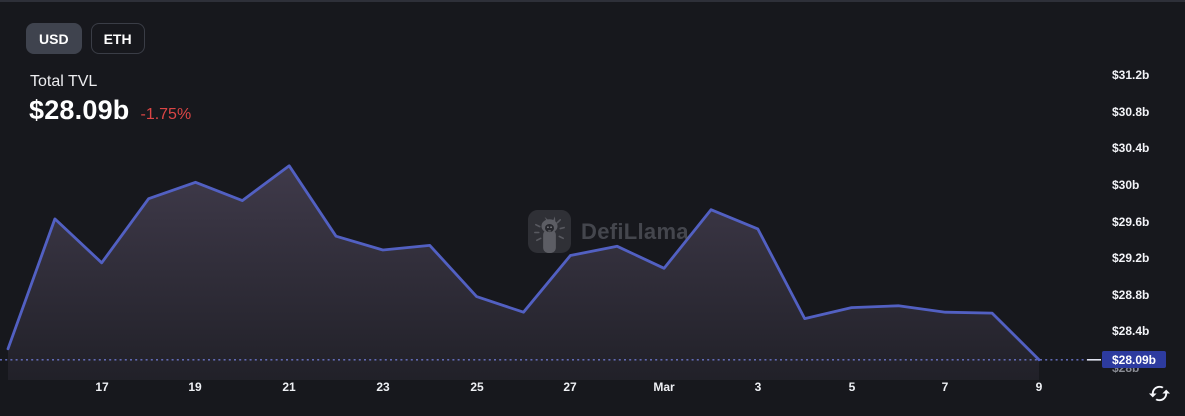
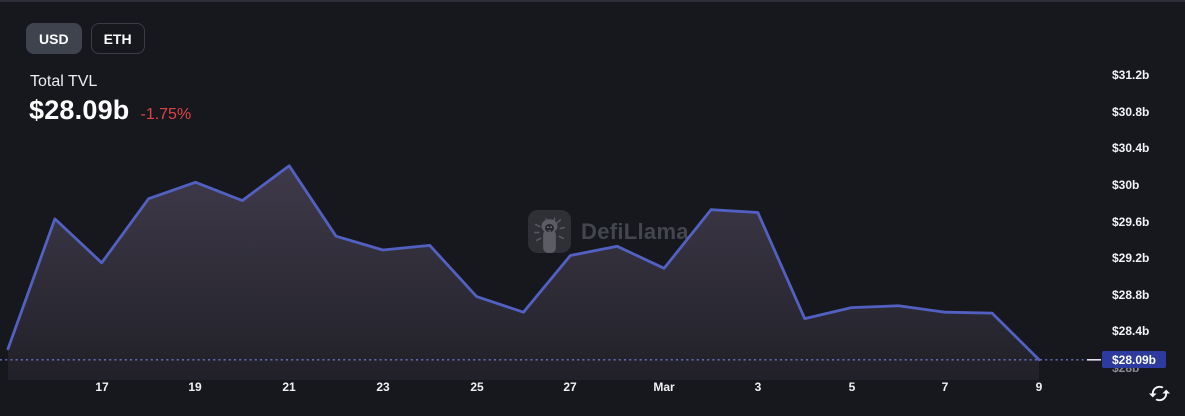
Mar 3: $29.5b -> $29.7b
